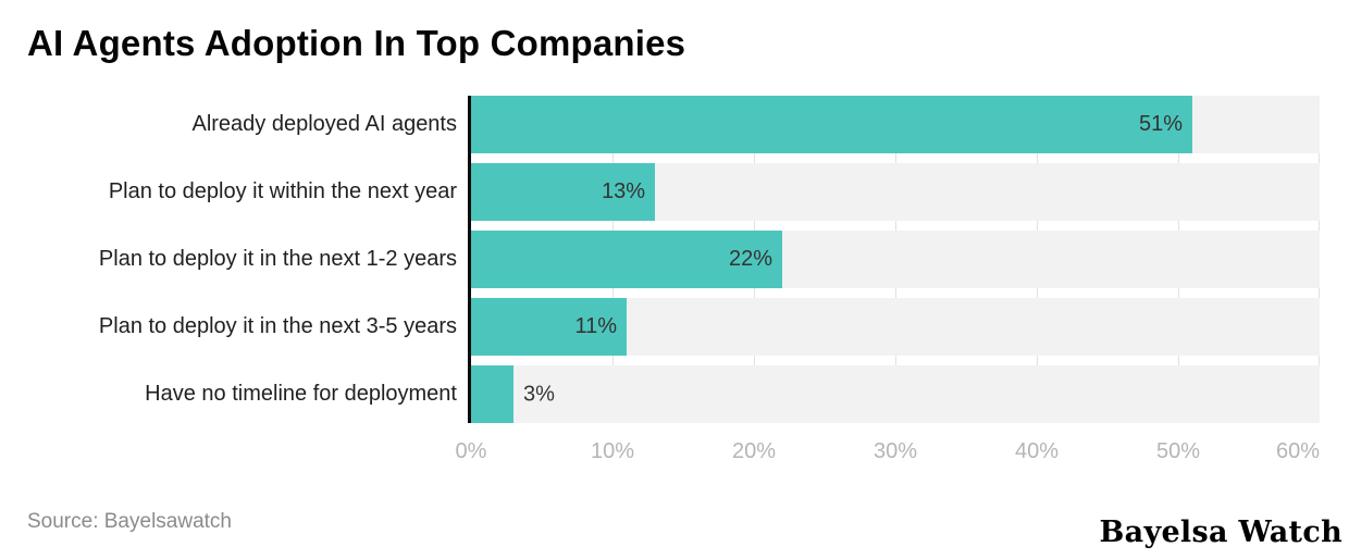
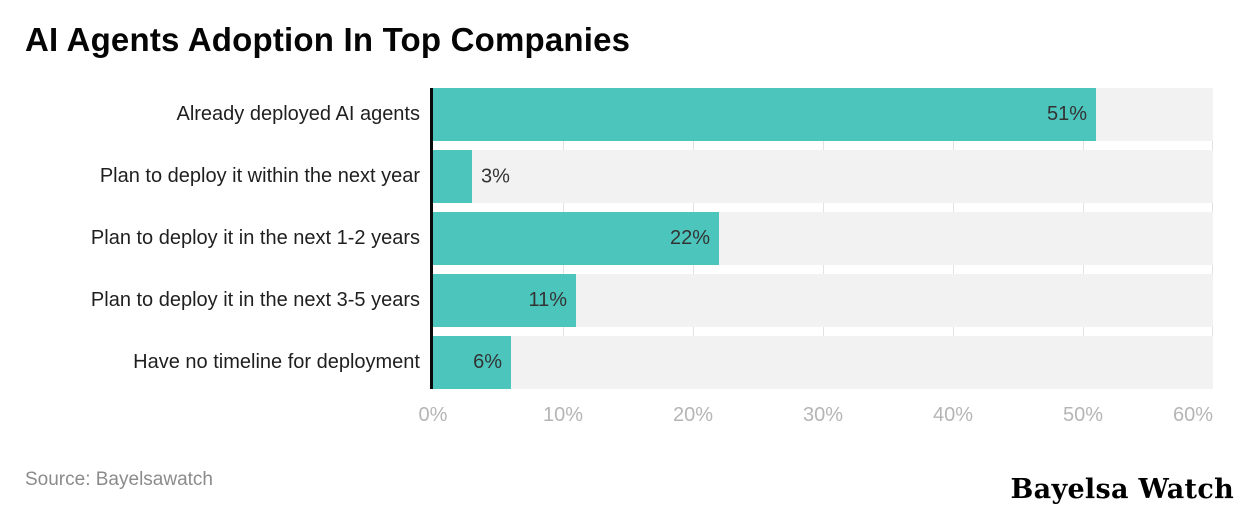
Plan to deploy it within the next year: 13% -> 3%
Have no timeline for deployment: 3% -> 6%
